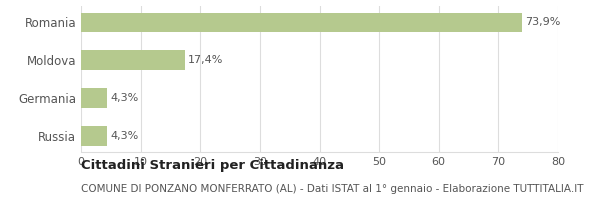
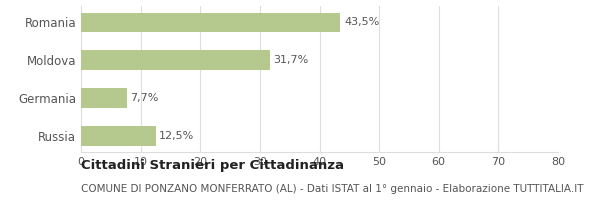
Romania: 73,9% -> 43,5%
Moldova: 17,4% -> 31,7%
Germania: 4,3% -> 7,7%
Russia: 4,3% -> 12,5%
